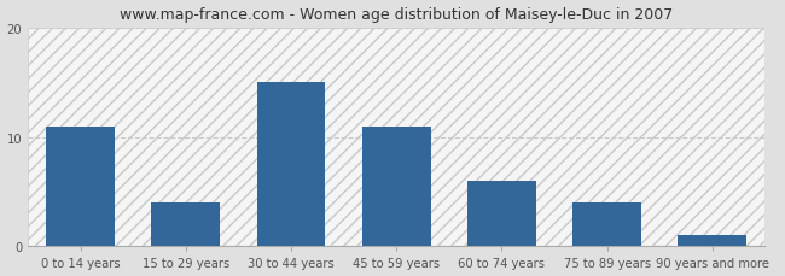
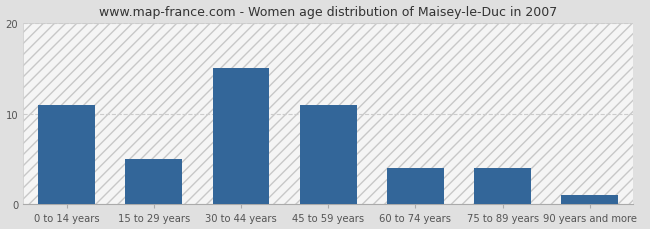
15 to 29 years: 4 -> 5
60 to 74 years: 6 -> 4
